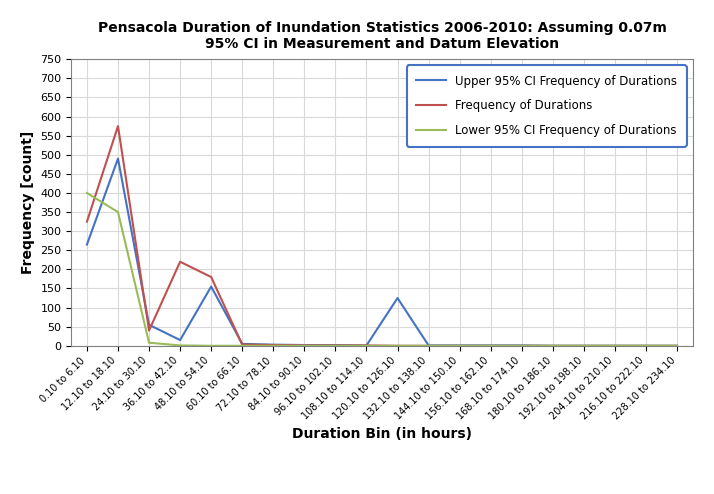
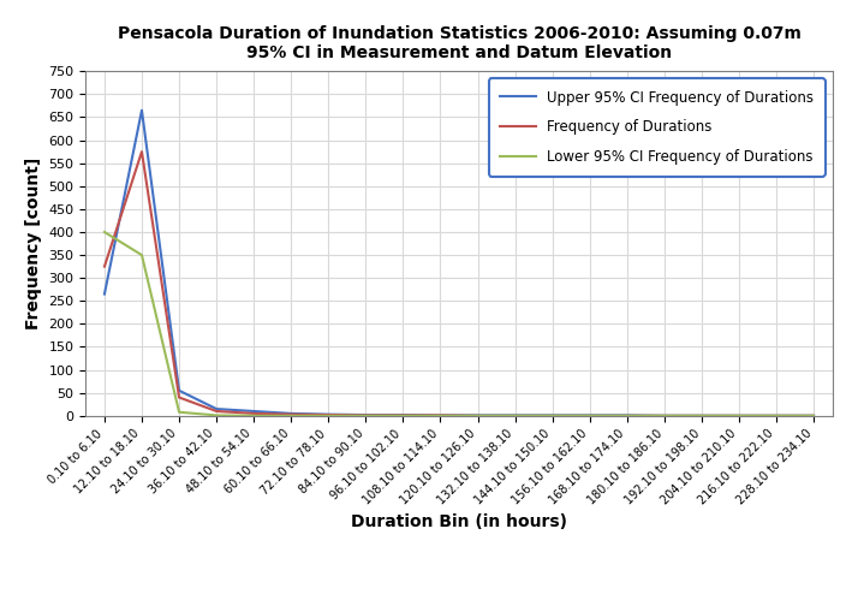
Upper 95% CI Frequency of Durations/12.10 to 18.10: 490 -> 665
Frequency of Durations/36.10 to 42.10: 220 -> 10
Upper 95% CI Frequency of Durations/48.10 to 54.10: 155 -> 10
Frequency of Durations/48.10 to 54.10: 180 -> 5
Upper 95% CI Frequency of Durations/120.10 to 126.10: 125 -> 1
